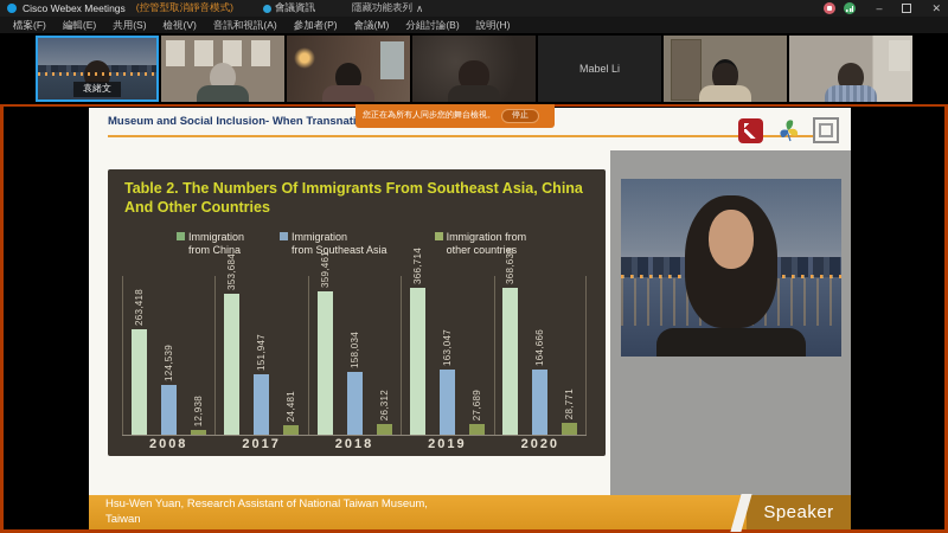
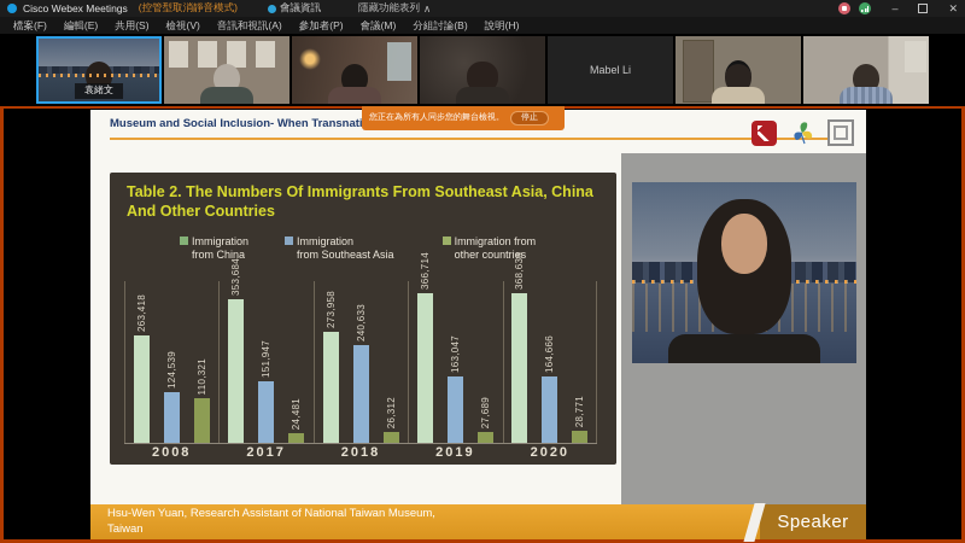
Immigration from other countries/2008: 12,938 -> 110,321
Immigration from China/2018: 359,461 -> 273,958
Immigration from Southeast Asia/2018: 158,034 -> 240,633
